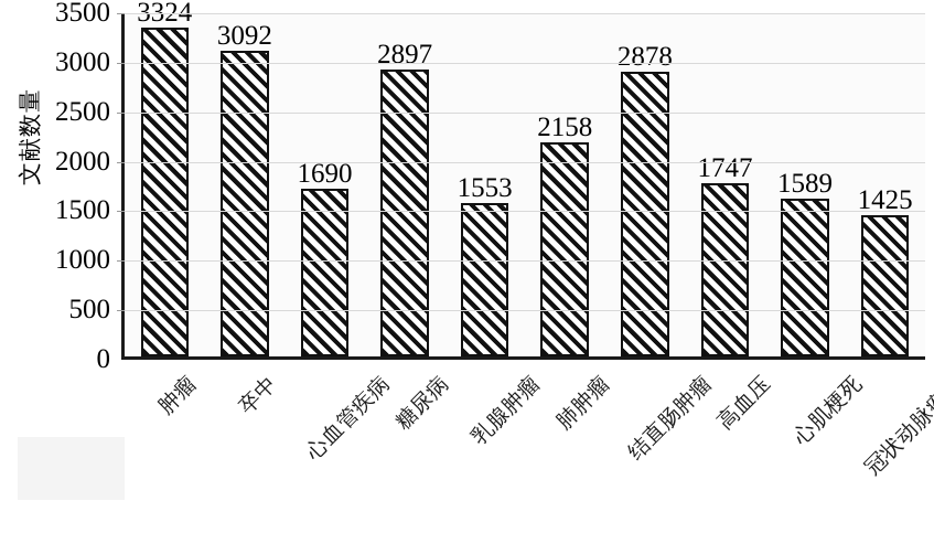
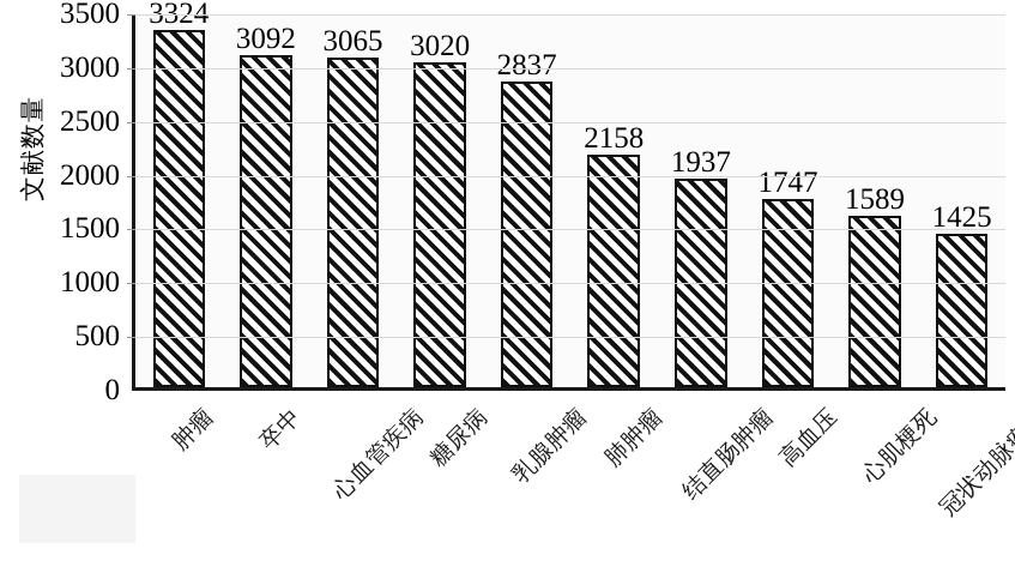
心血管疾病: 1690 -> 3065
糖尿病: 2897 -> 3020
乳腺肿瘤: 1553 -> 2837
结直肠肿瘤: 2878 -> 1937
